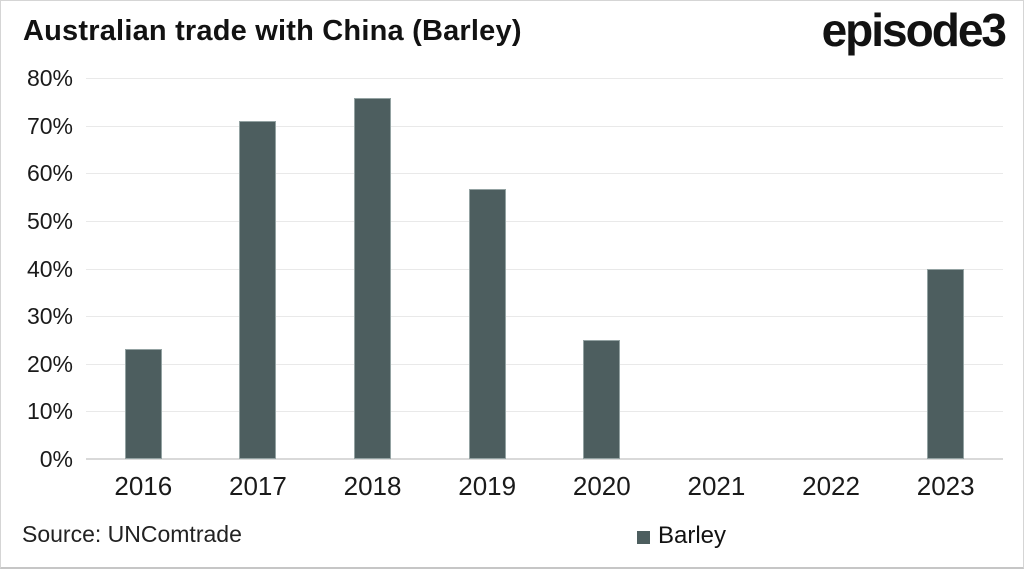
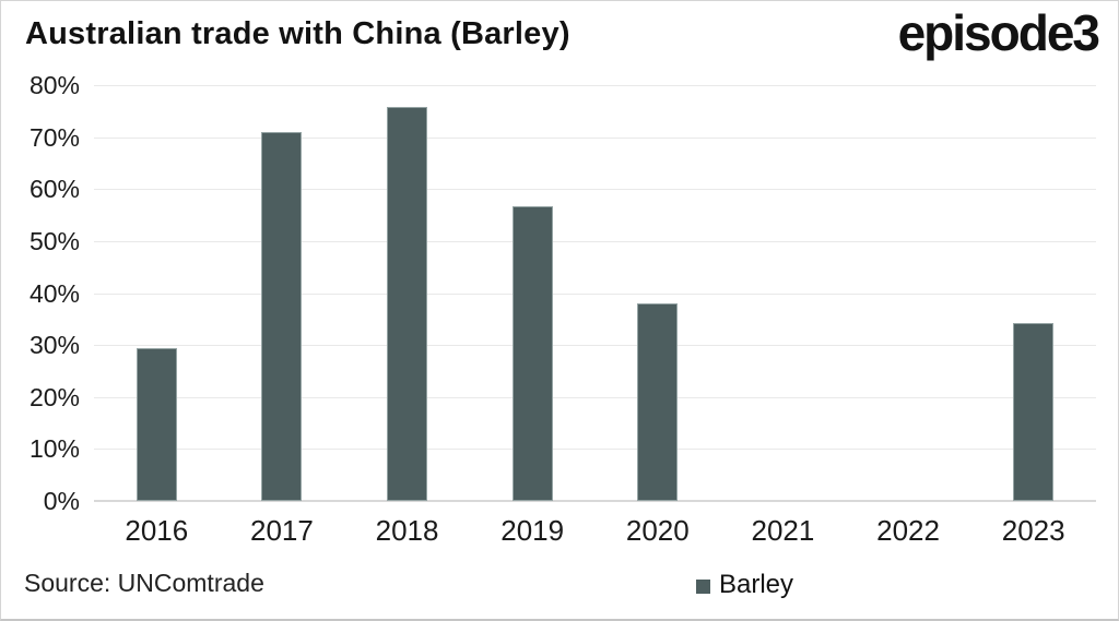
2016: 23% -> 29%
2020: 25% -> 38%
2023: 40% -> 34%
